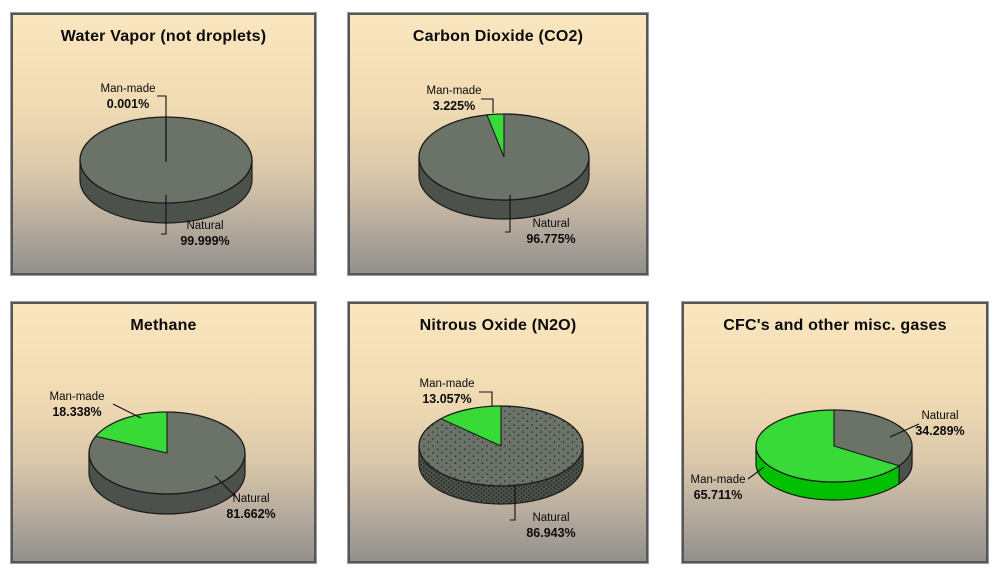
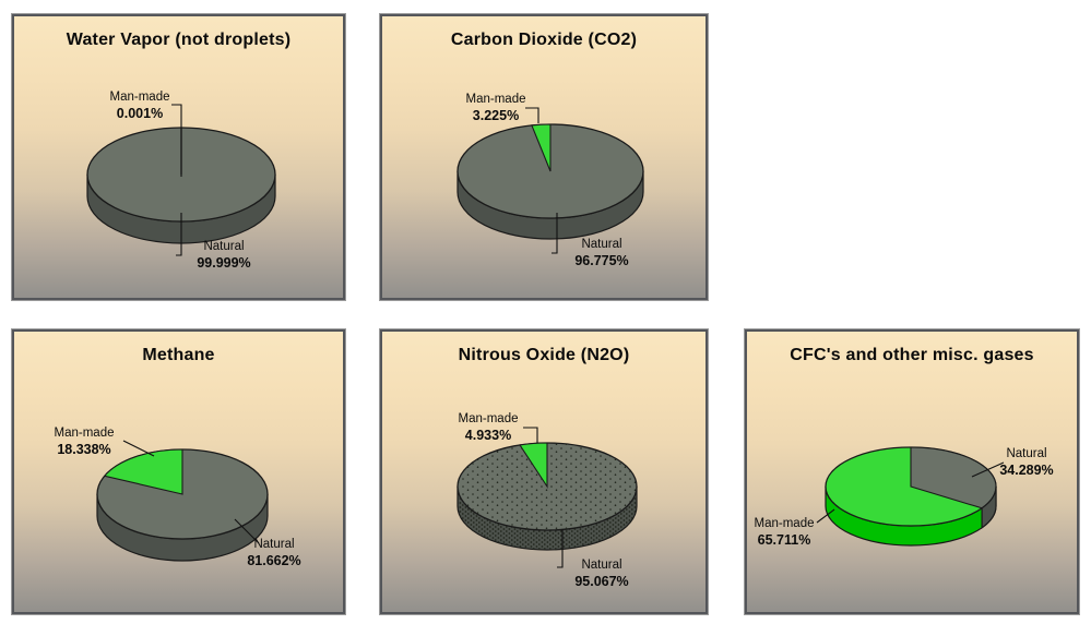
Nitrous Oxide (N2O)/Man-made: 13.057% -> 4.933%
Nitrous Oxide (N2O)/Natural: 86.943% -> 95.067%
